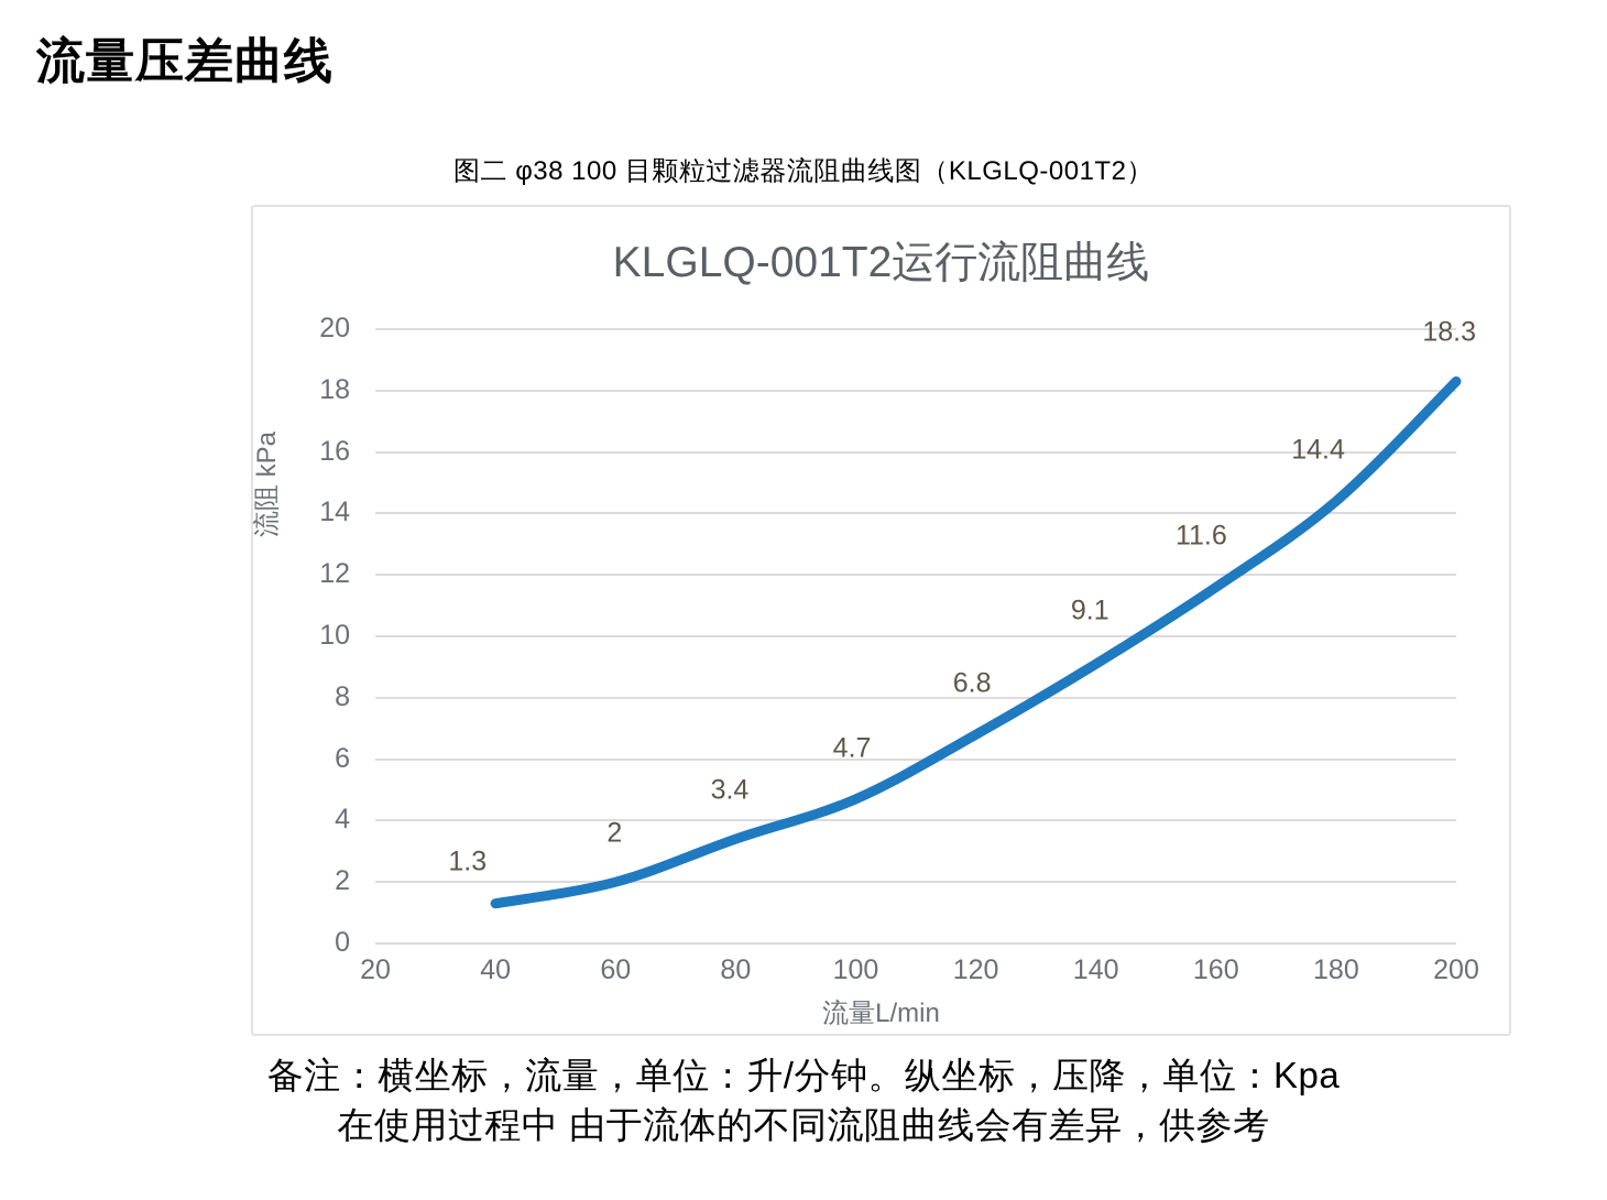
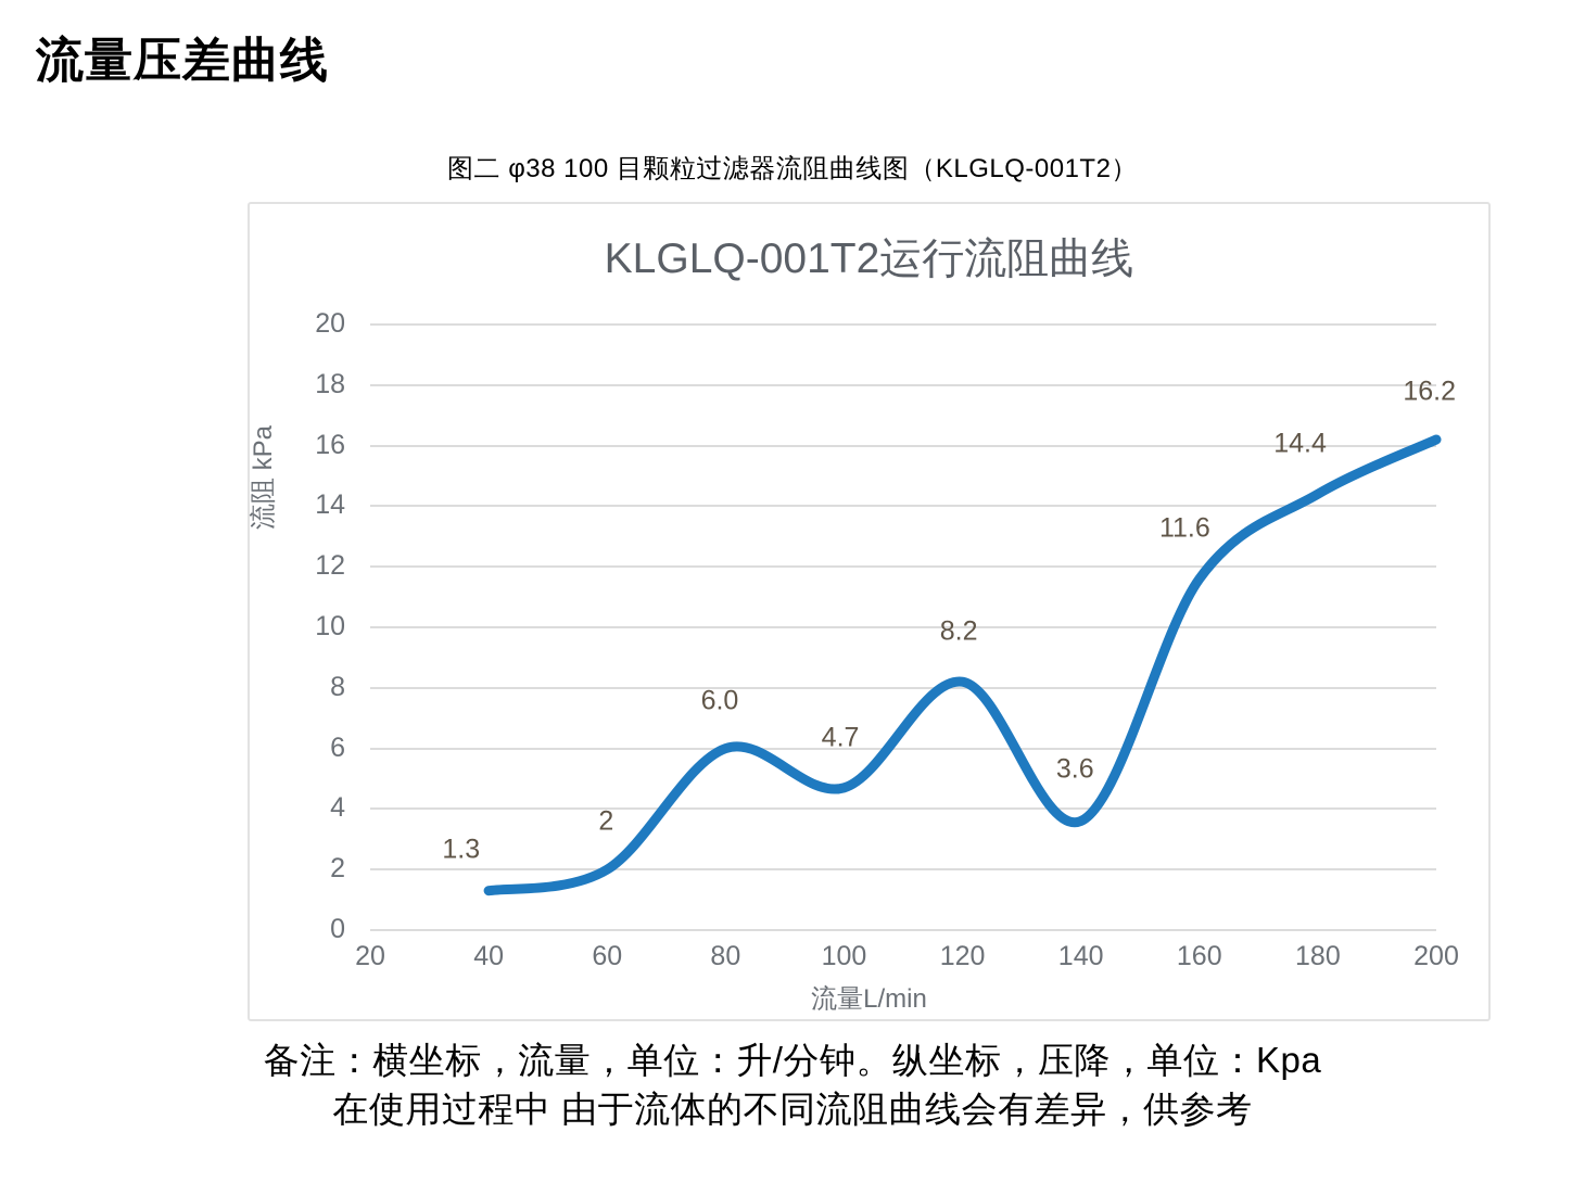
80: 3.4 -> 6.0
120: 6.8 -> 8.2
140: 9.1 -> 3.6
200: 18.3 -> 16.2
